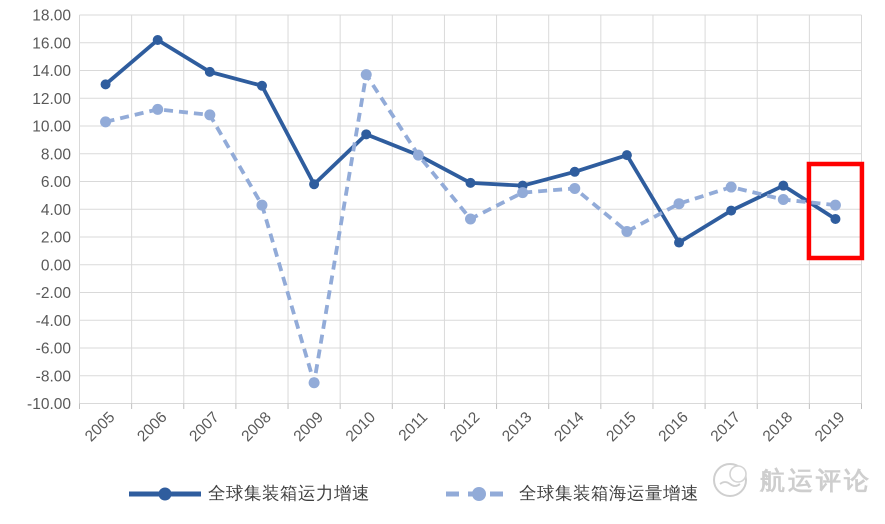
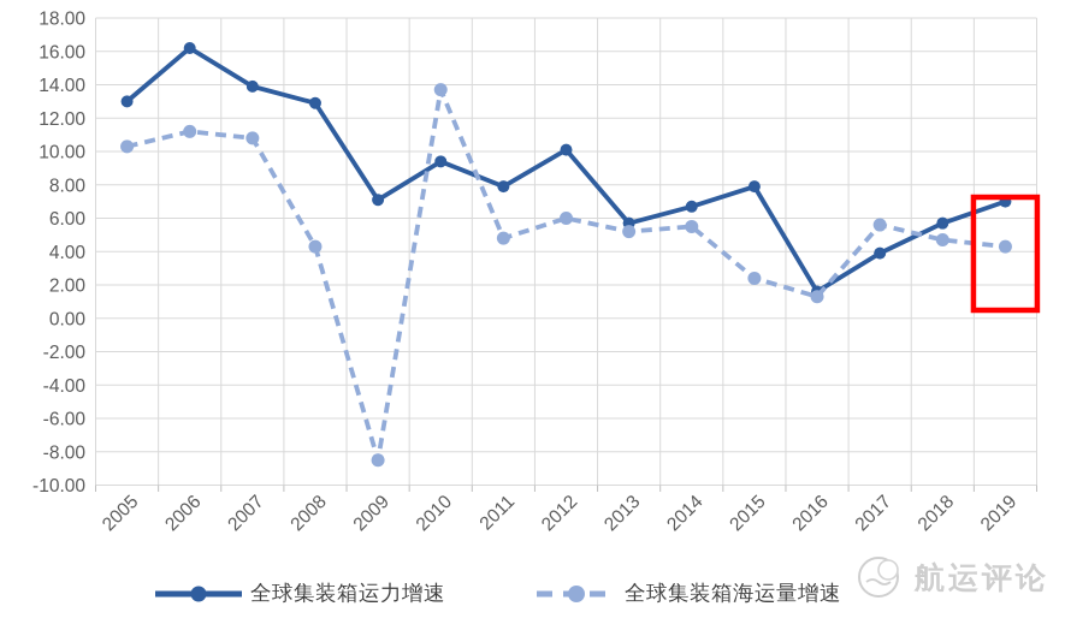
全球集装箱运力增速/2009: 5.8 -> 7.1
全球集装箱海运量增速/2011: 7.9 -> 4.8
全球集装箱运力增速/2012: 5.9 -> 10.1
全球集装箱海运量增速/2012: 3.3 -> 6.0
全球集装箱海运量增速/2016: 4.4 -> 1.3
全球集装箱运力增速/2019: 3.3 -> 7.0
